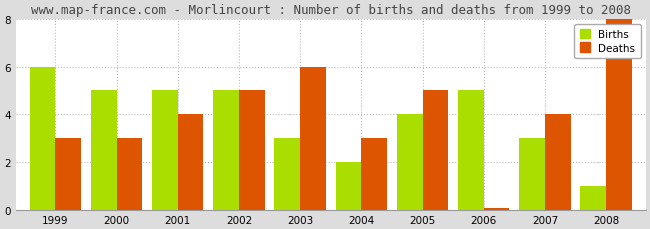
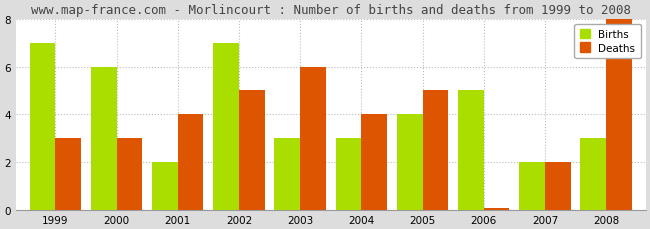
Births/1999: 6 -> 7
Births/2000: 5 -> 6
Births/2001: 5 -> 2
Births/2002: 5 -> 7
Births/2004: 2 -> 3
Deaths/2004: 3.0 -> 4.0
Births/2007: 3 -> 2
Deaths/2007: 4.0 -> 2.0
Births/2008: 1 -> 3
